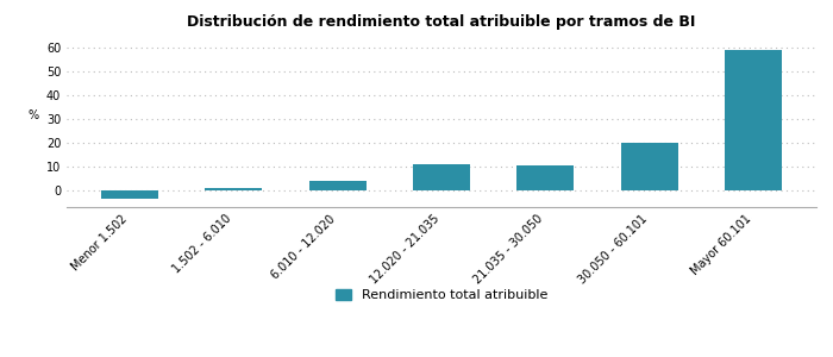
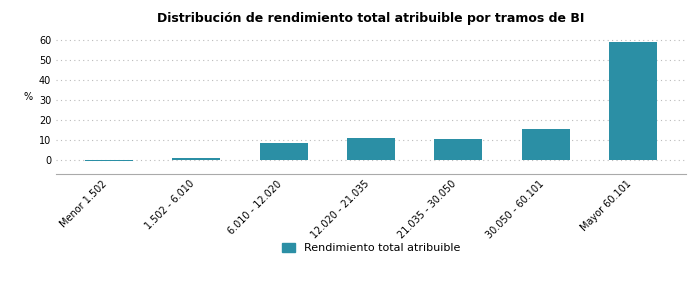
Menor 1.502: -3.5 -> -0.5
6.010 - 12.020: 3.8 -> 8.5
30.050 - 60.101: 20.1 -> 15.5
